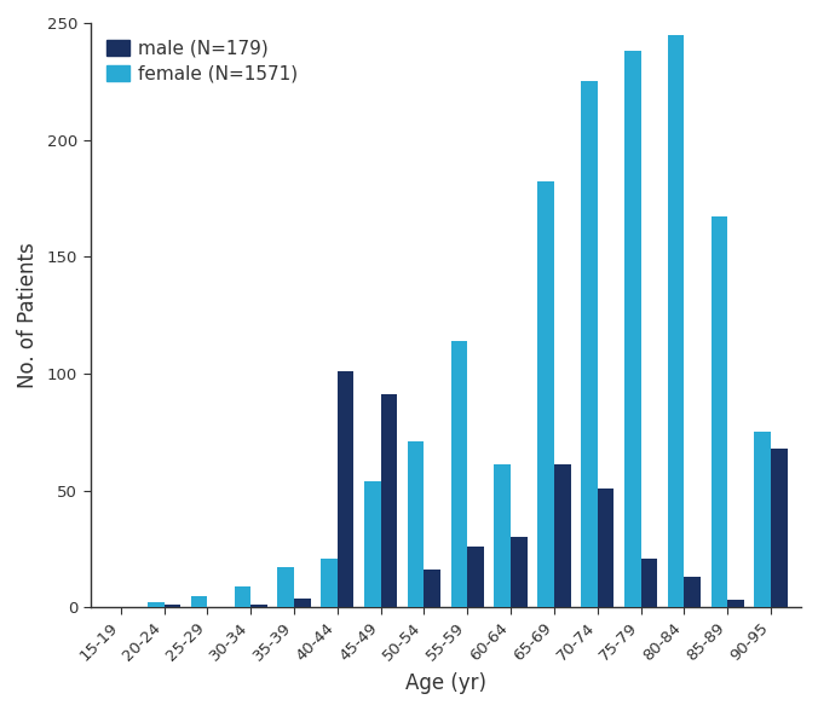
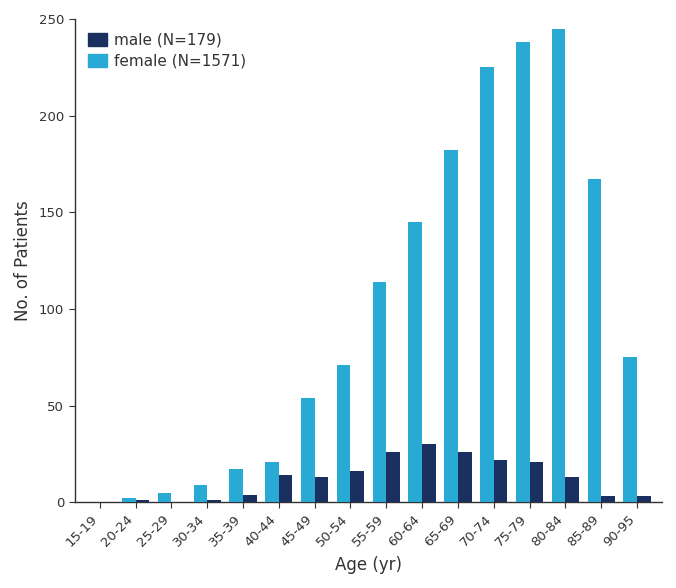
male (N=179)/40-44: 101 -> 14
male (N=179)/45-49: 91 -> 13
female (N=1571)/60-64: 61 -> 145
male (N=179)/65-69: 61 -> 26
male (N=179)/70-74: 51 -> 22
male (N=179)/90-95: 68 -> 3
